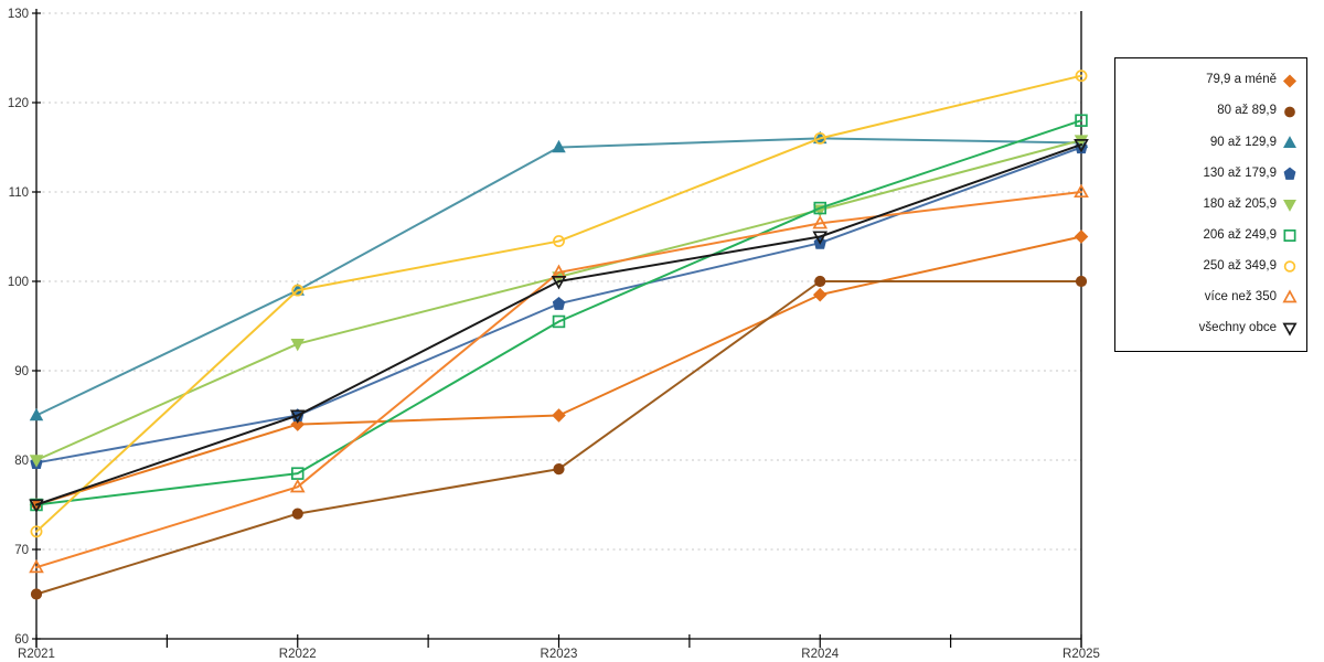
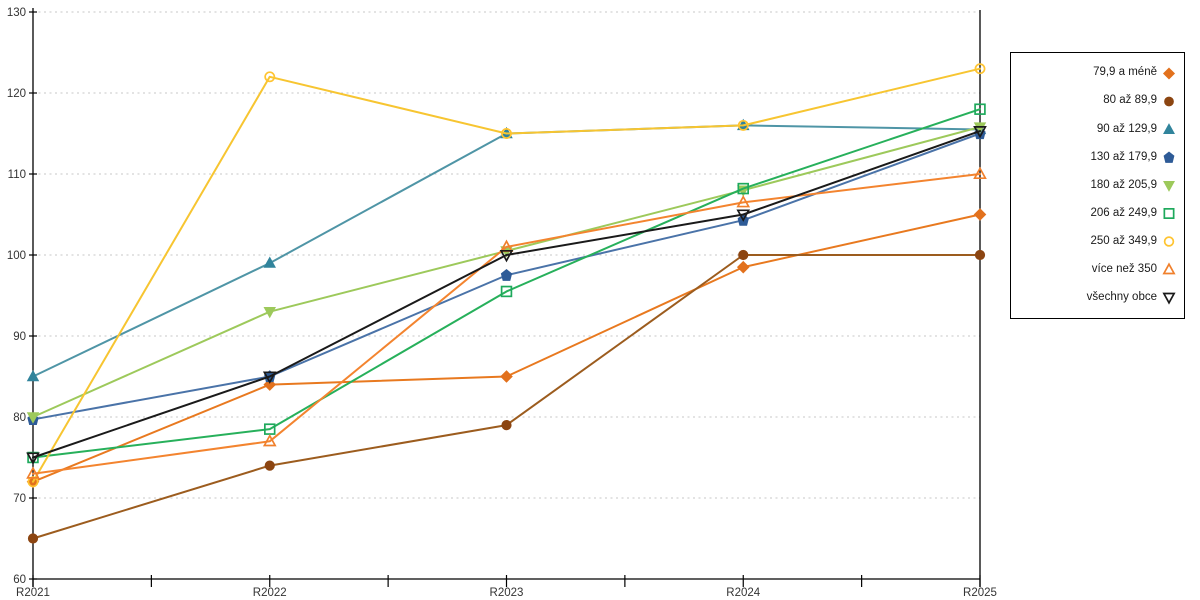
79,9 a méně/R2021: 75 -> 72
více než 350/R2021: 68 -> 73
250 až 349,9/R2022: 99 -> 122
250 až 349,9/R2023: 104 -> 115
